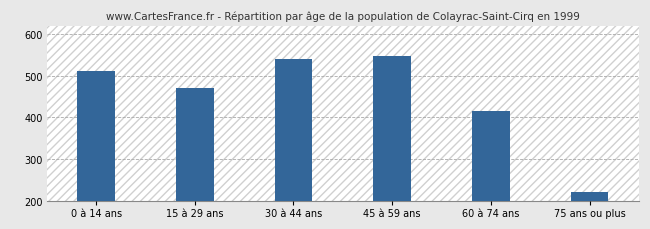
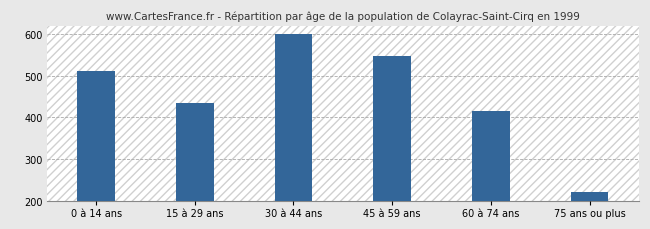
15 à 29 ans: 470 -> 435
30 à 44 ans: 540 -> 600
